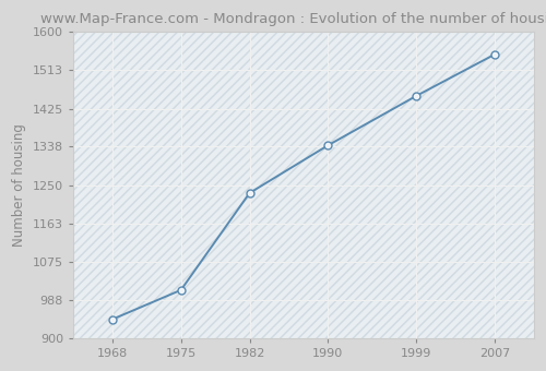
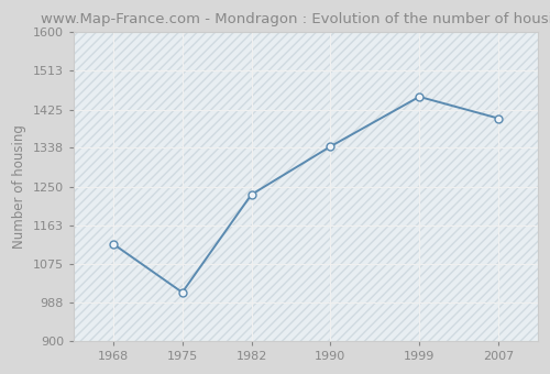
1968: 943 -> 1120
2007: 1549 -> 1405
